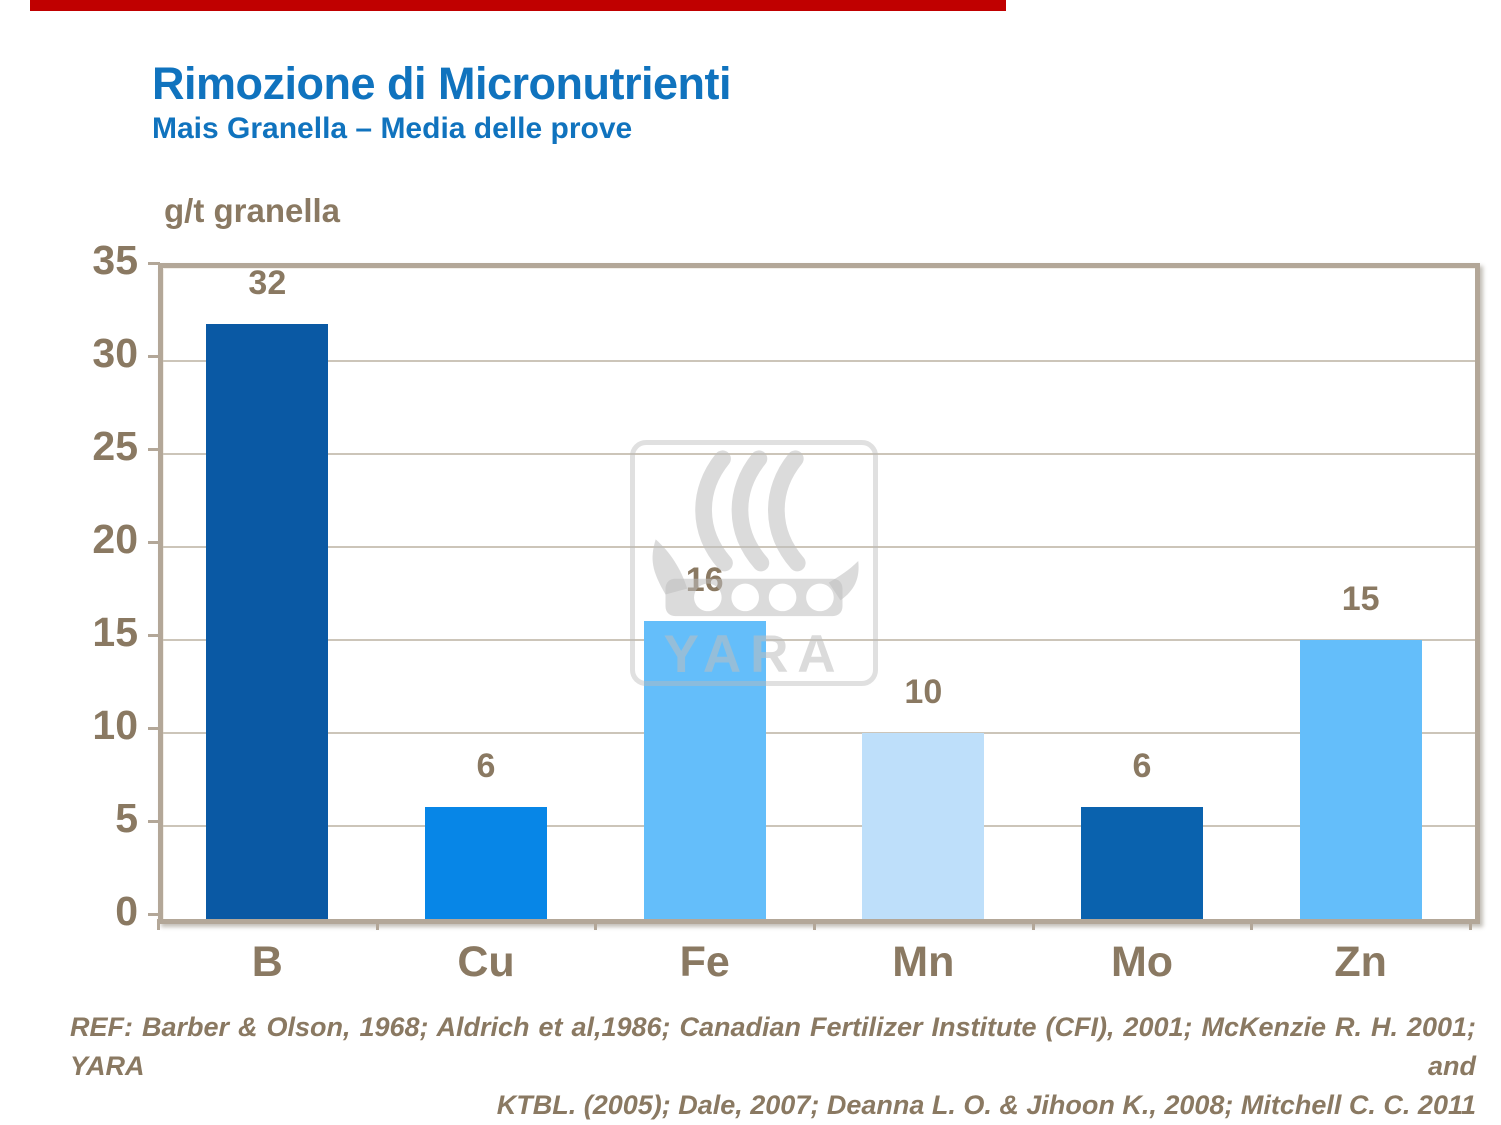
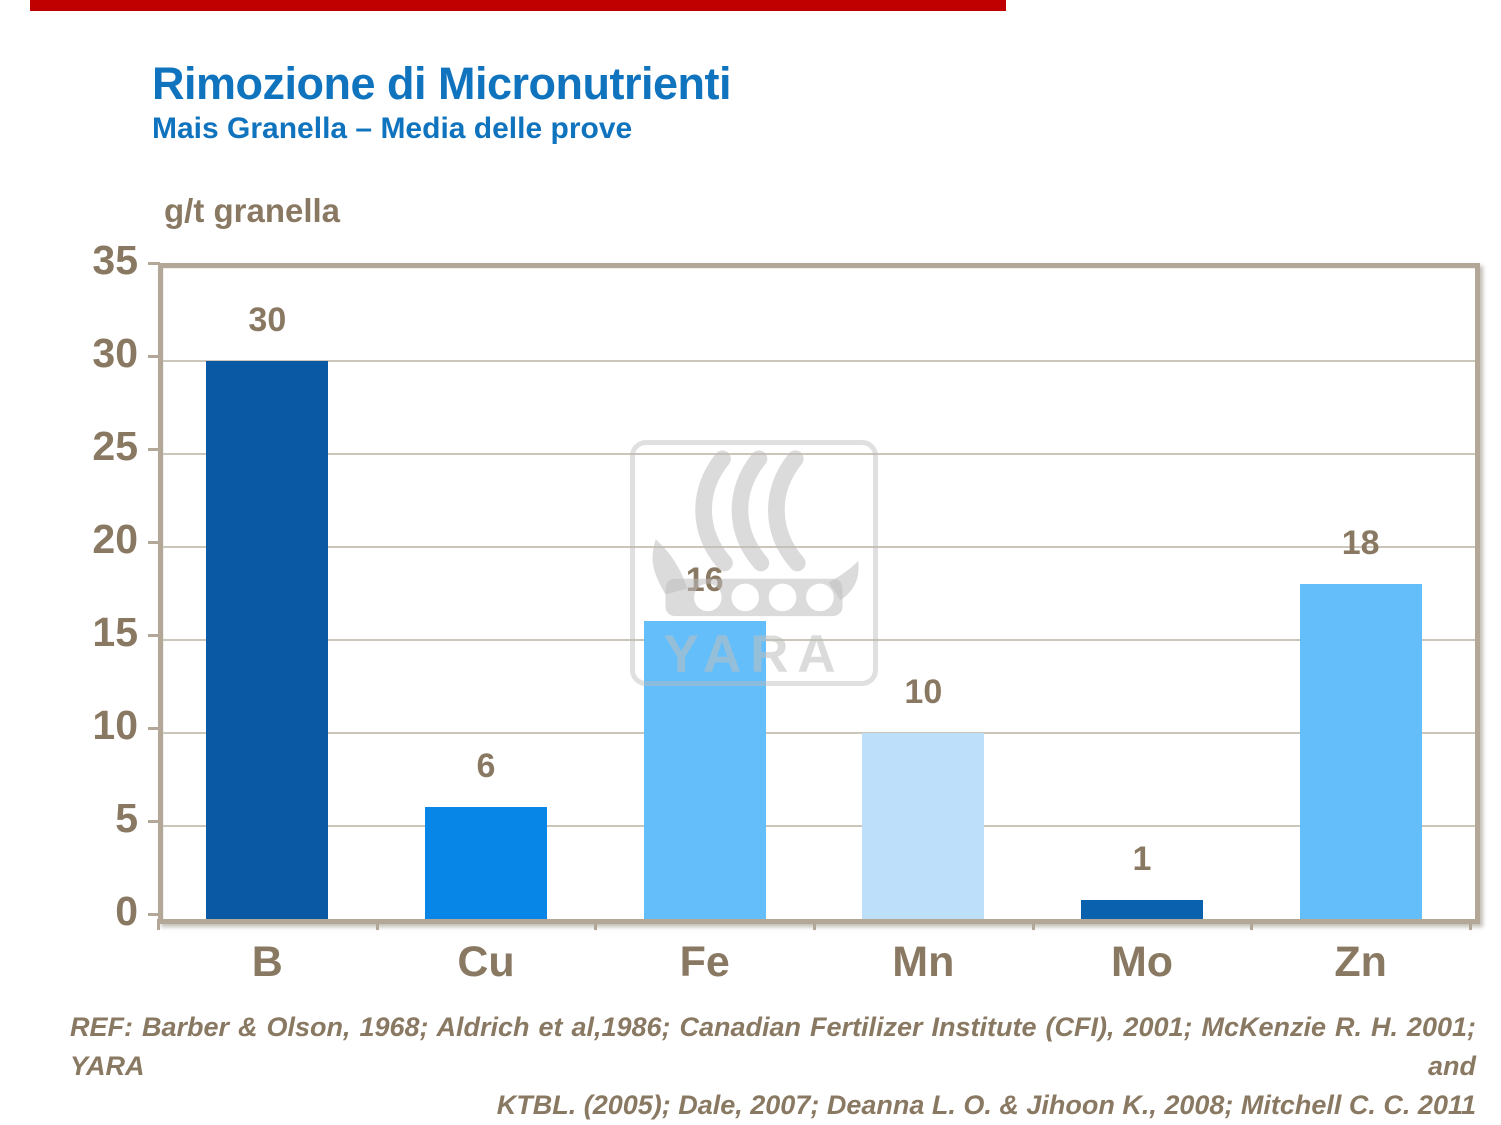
B: 32 -> 30
Mo: 6 -> 1
Zn: 15 -> 18
